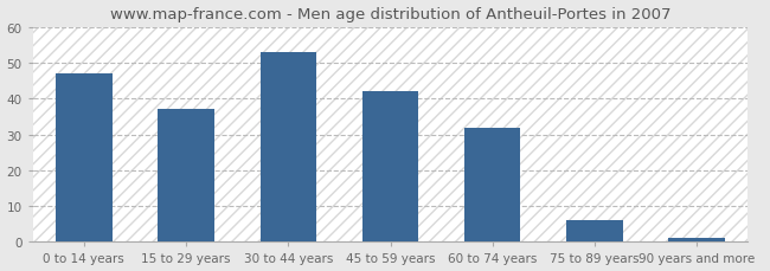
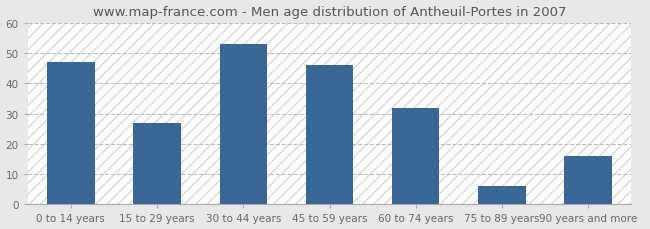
15 to 29 years: 37 -> 27
45 to 59 years: 42 -> 46
90 years and more: 1 -> 16
